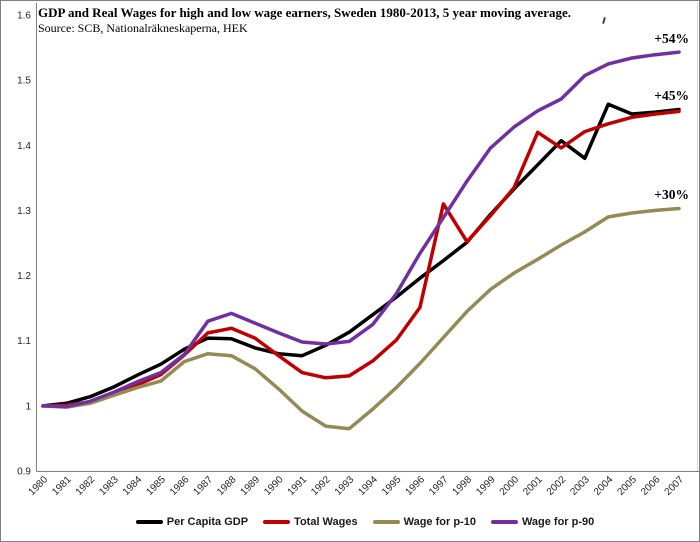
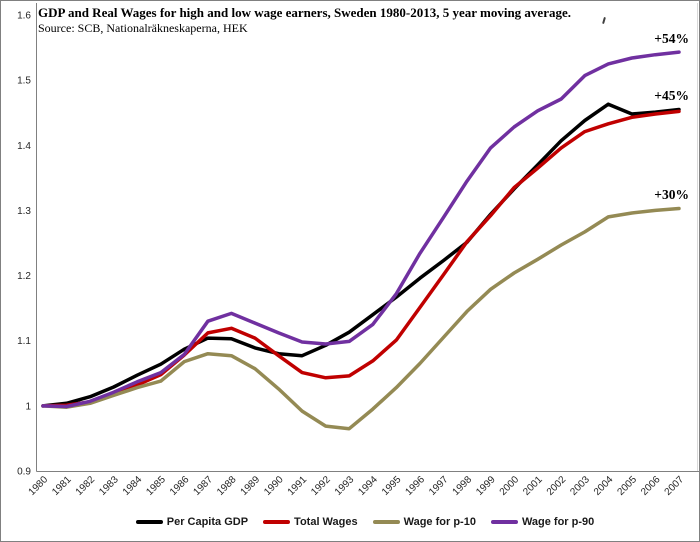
Total Wages/1997: 1.31 -> 1.20
Total Wages/2001: 1.42 -> 1.36
Per Capita GDP/2003: 1.38 -> 1.44
